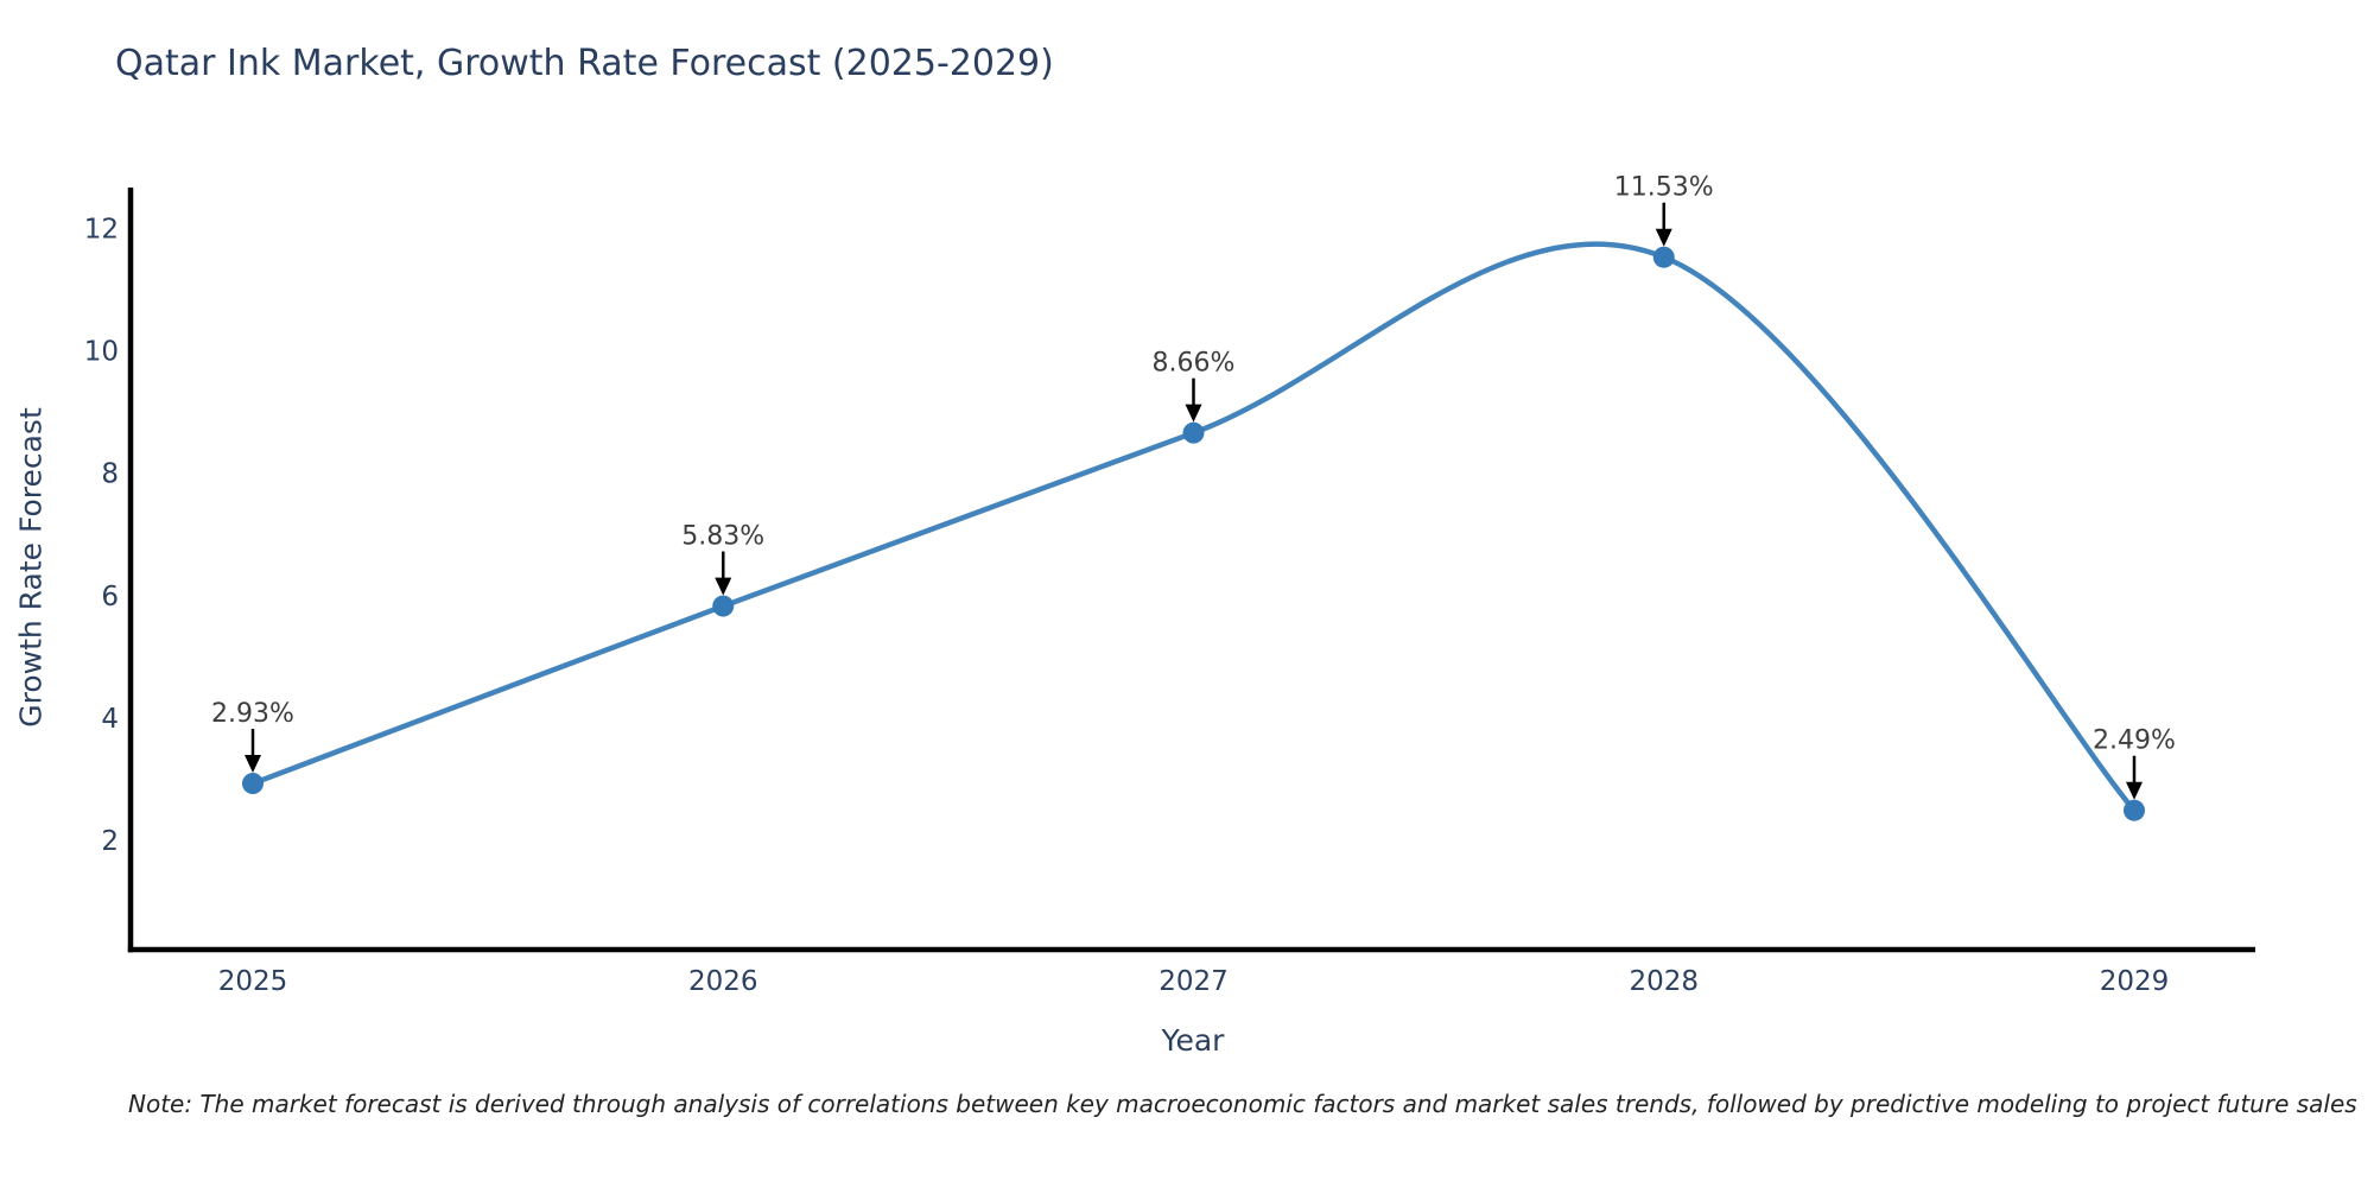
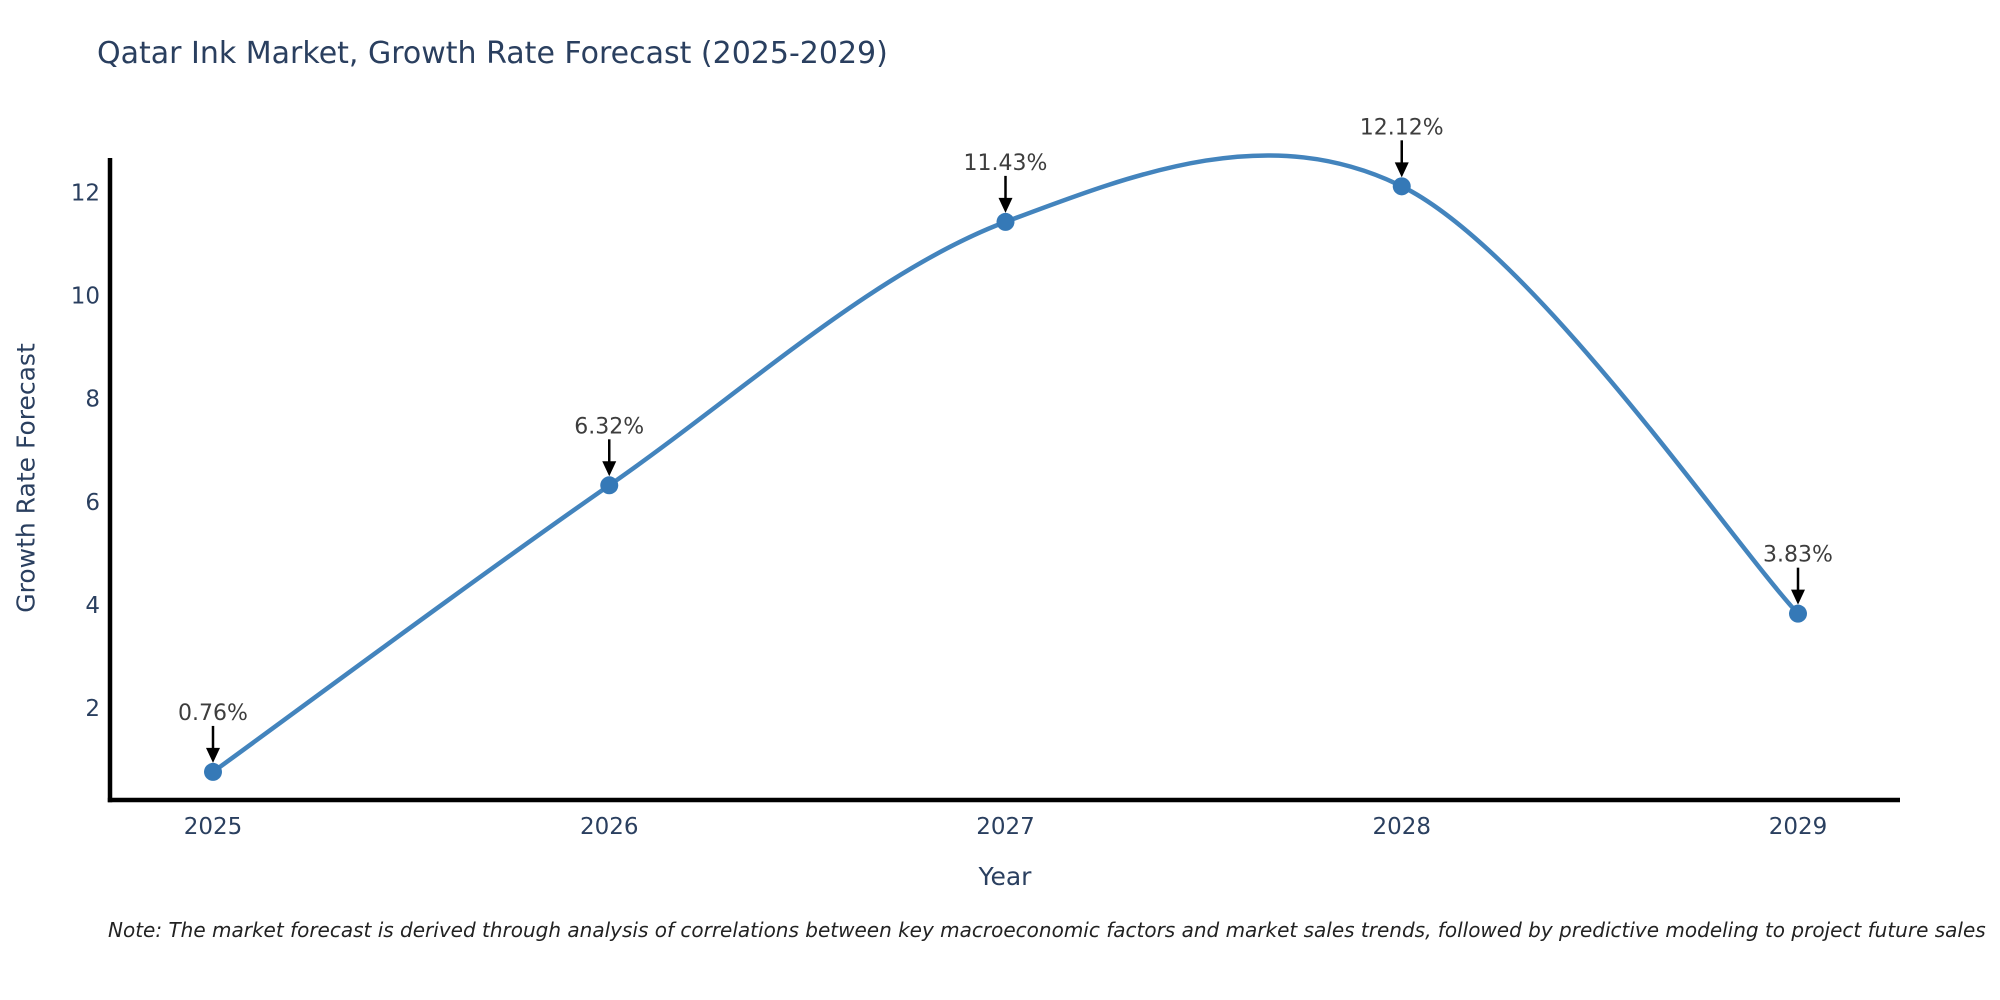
2025: 2.93% -> 0.76%
2026: 5.83% -> 6.32%
2027: 8.66% -> 11.43%
2028: 11.53% -> 12.12%
2029: 2.49% -> 3.83%
